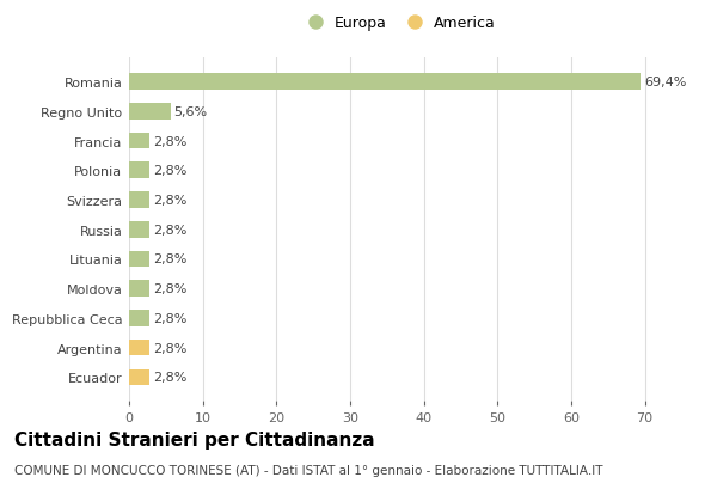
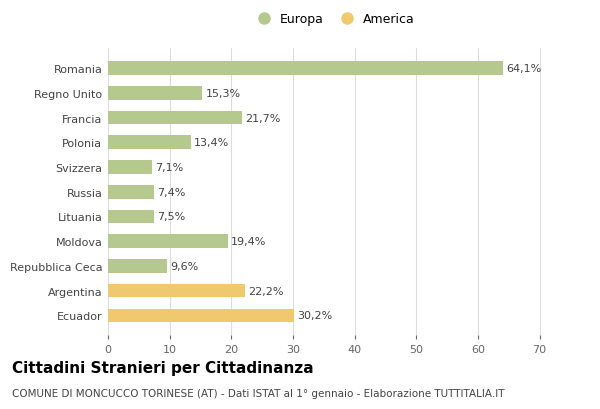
Romania: 69,4% -> 64,1%
Regno Unito: 5,6% -> 15,3%
Francia: 2,8% -> 21,7%
Polonia: 2,8% -> 13,4%
Svizzera: 2,8% -> 7,1%
Russia: 2,8% -> 7,4%
Lituania: 2,8% -> 7,5%
Moldova: 2,8% -> 19,4%
Repubblica Ceca: 2,8% -> 9,6%
Argentina: 2,8% -> 22,2%
Ecuador: 2,8% -> 30,2%
